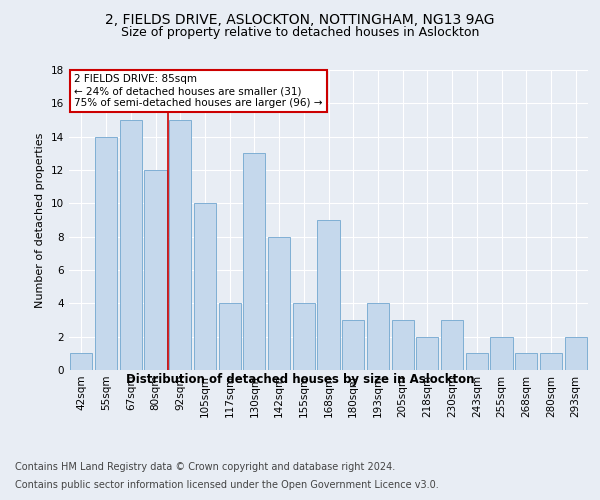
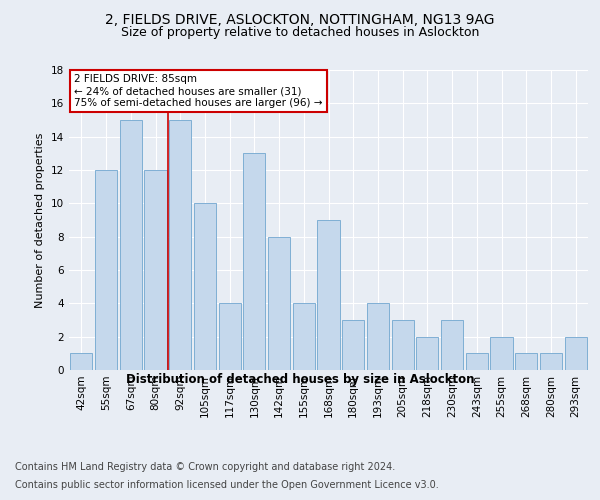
55sqm: 14 -> 12
